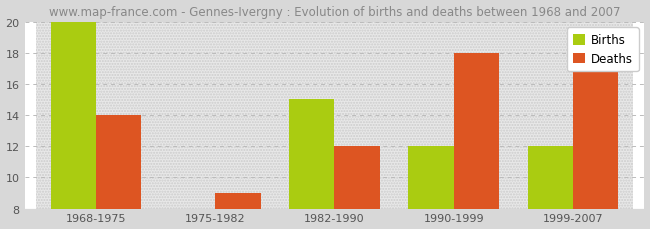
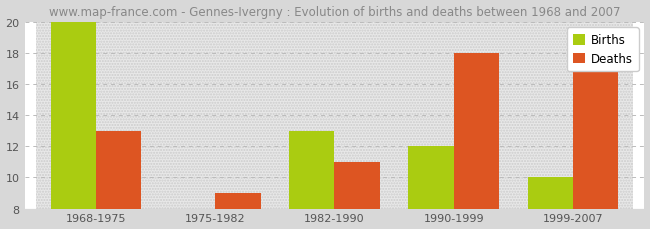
Deaths/1968-1975: 14 -> 13
Births/1982-1990: 15 -> 13
Deaths/1982-1990: 12 -> 11
Births/1999-2007: 12 -> 10
